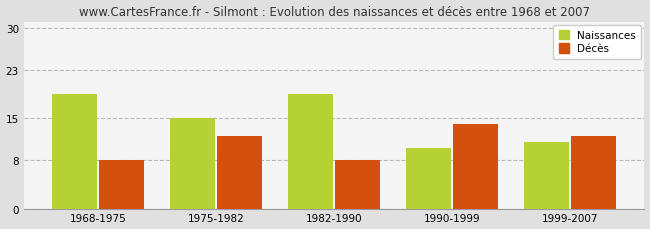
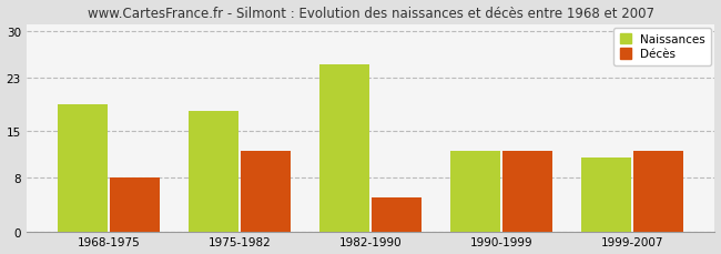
Naissances/1975-1982: 15 -> 18
Naissances/1982-1990: 19 -> 25
Décès/1982-1990: 8 -> 5
Naissances/1990-1999: 10 -> 12
Décès/1990-1999: 14 -> 12
